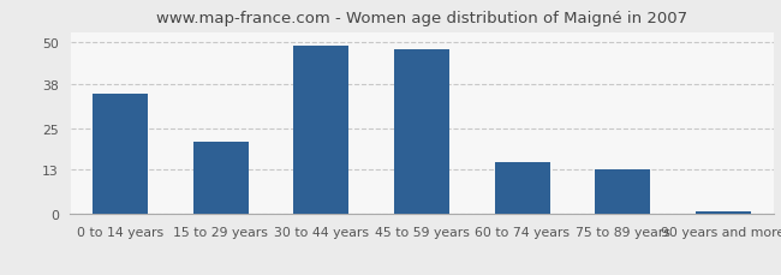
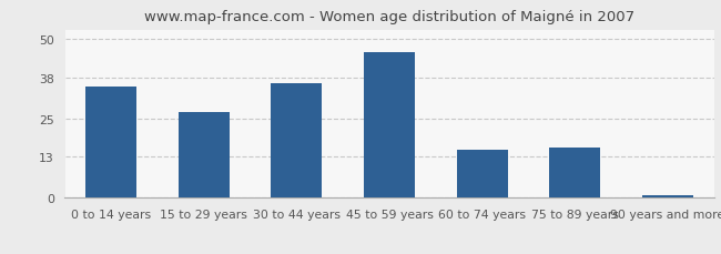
15 to 29 years: 21 -> 27
30 to 44 years: 49 -> 36
45 to 59 years: 48 -> 46
75 to 89 years: 13 -> 16
